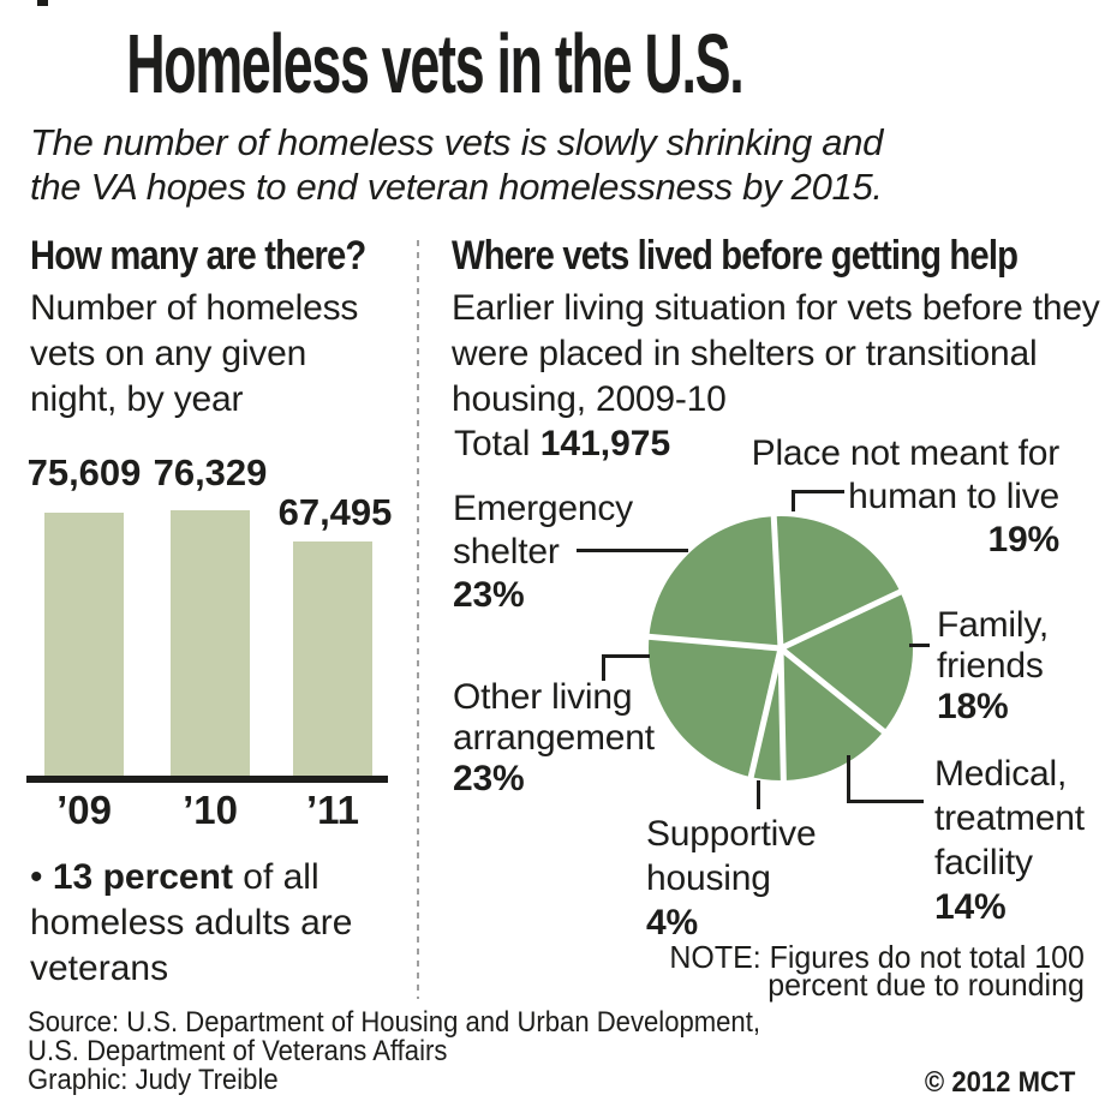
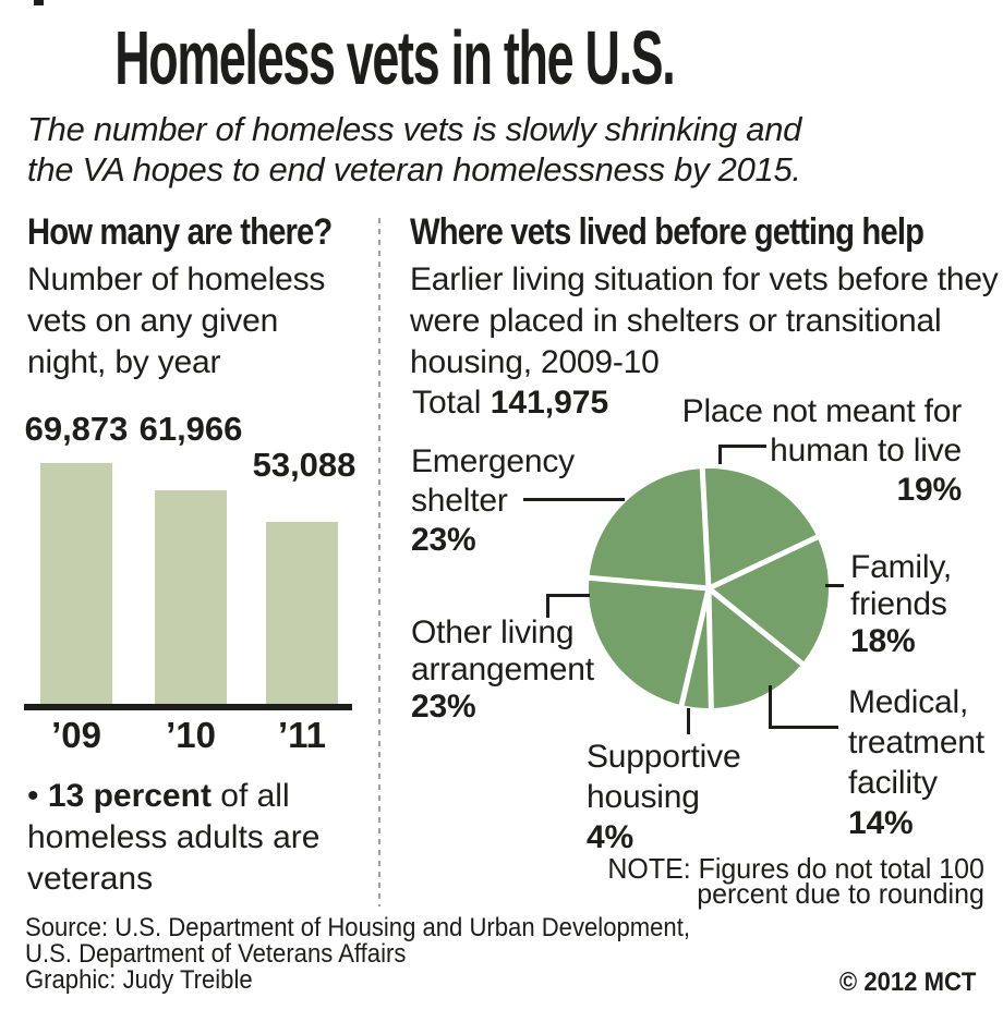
Number of homeless vets on any given night, by year/’09: 75,609 -> 69,873
Number of homeless vets on any given night, by year/’10: 76,329 -> 61,966
Number of homeless vets on any given night, by year/’11: 67,495 -> 53,088
